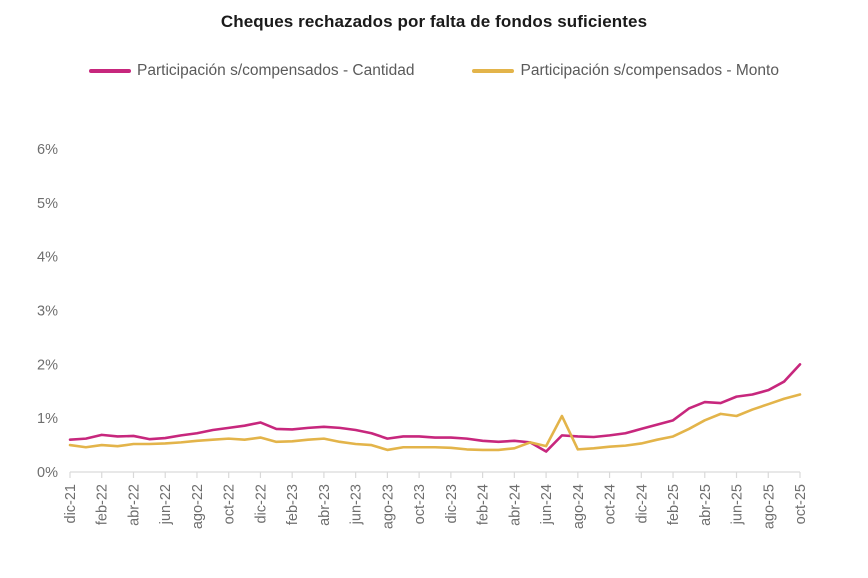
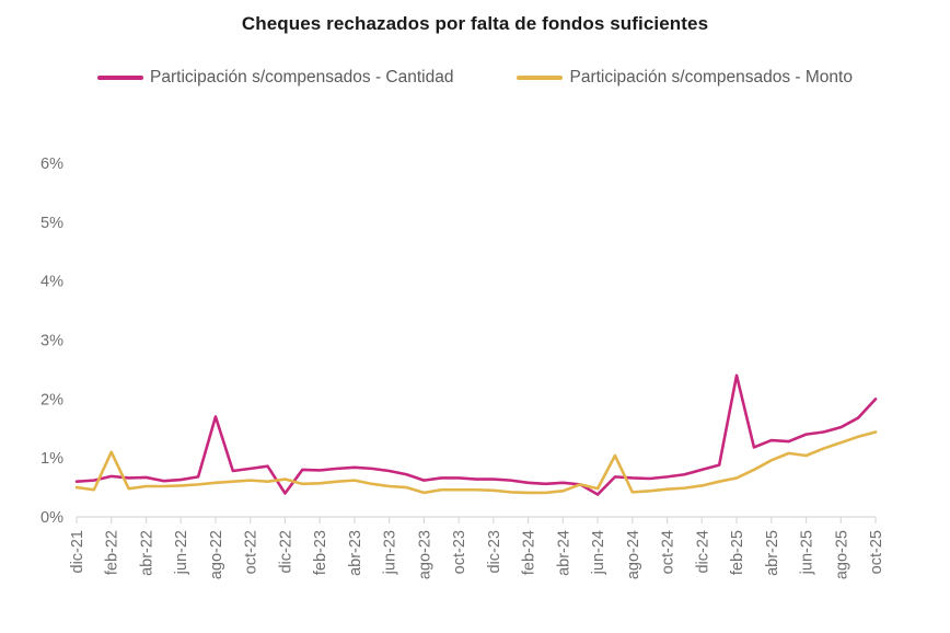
Participación s/compensados - Monto/feb-22: 0.5% -> 1.1%
Participación s/compensados - Cantidad/ago-22: 0.7% -> 1.7%
Participación s/compensados - Cantidad/dic-22: 0.9% -> 0.4%
Participación s/compensados - Cantidad/feb-25: 1.0% -> 2.4%
